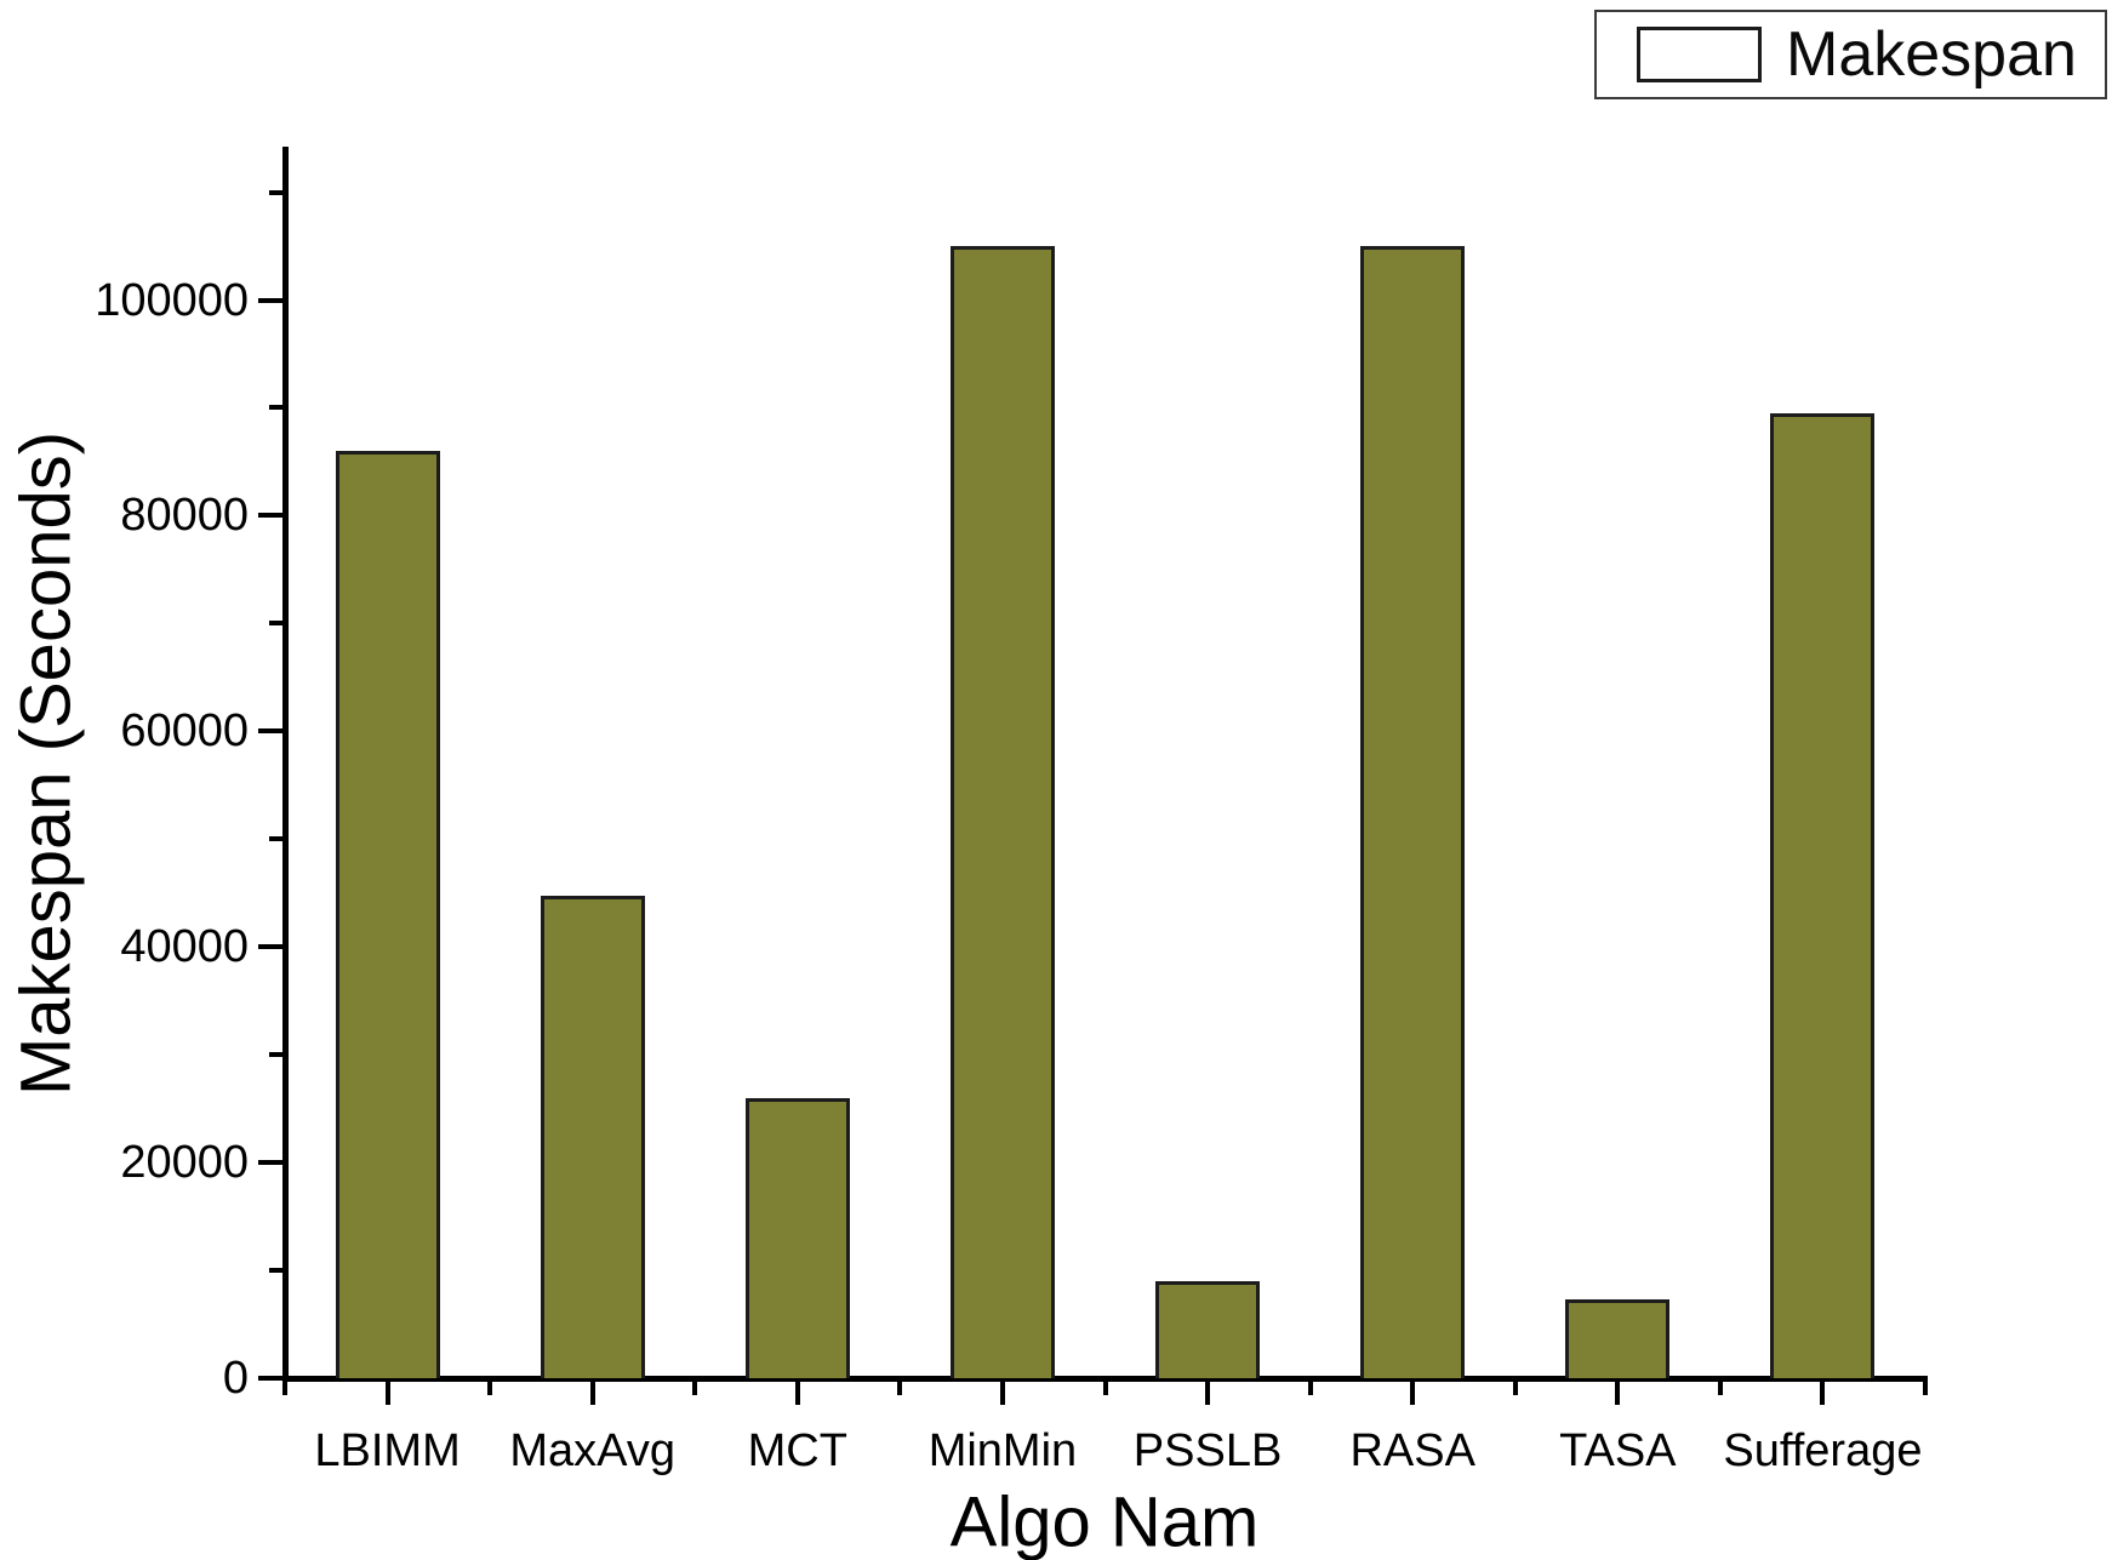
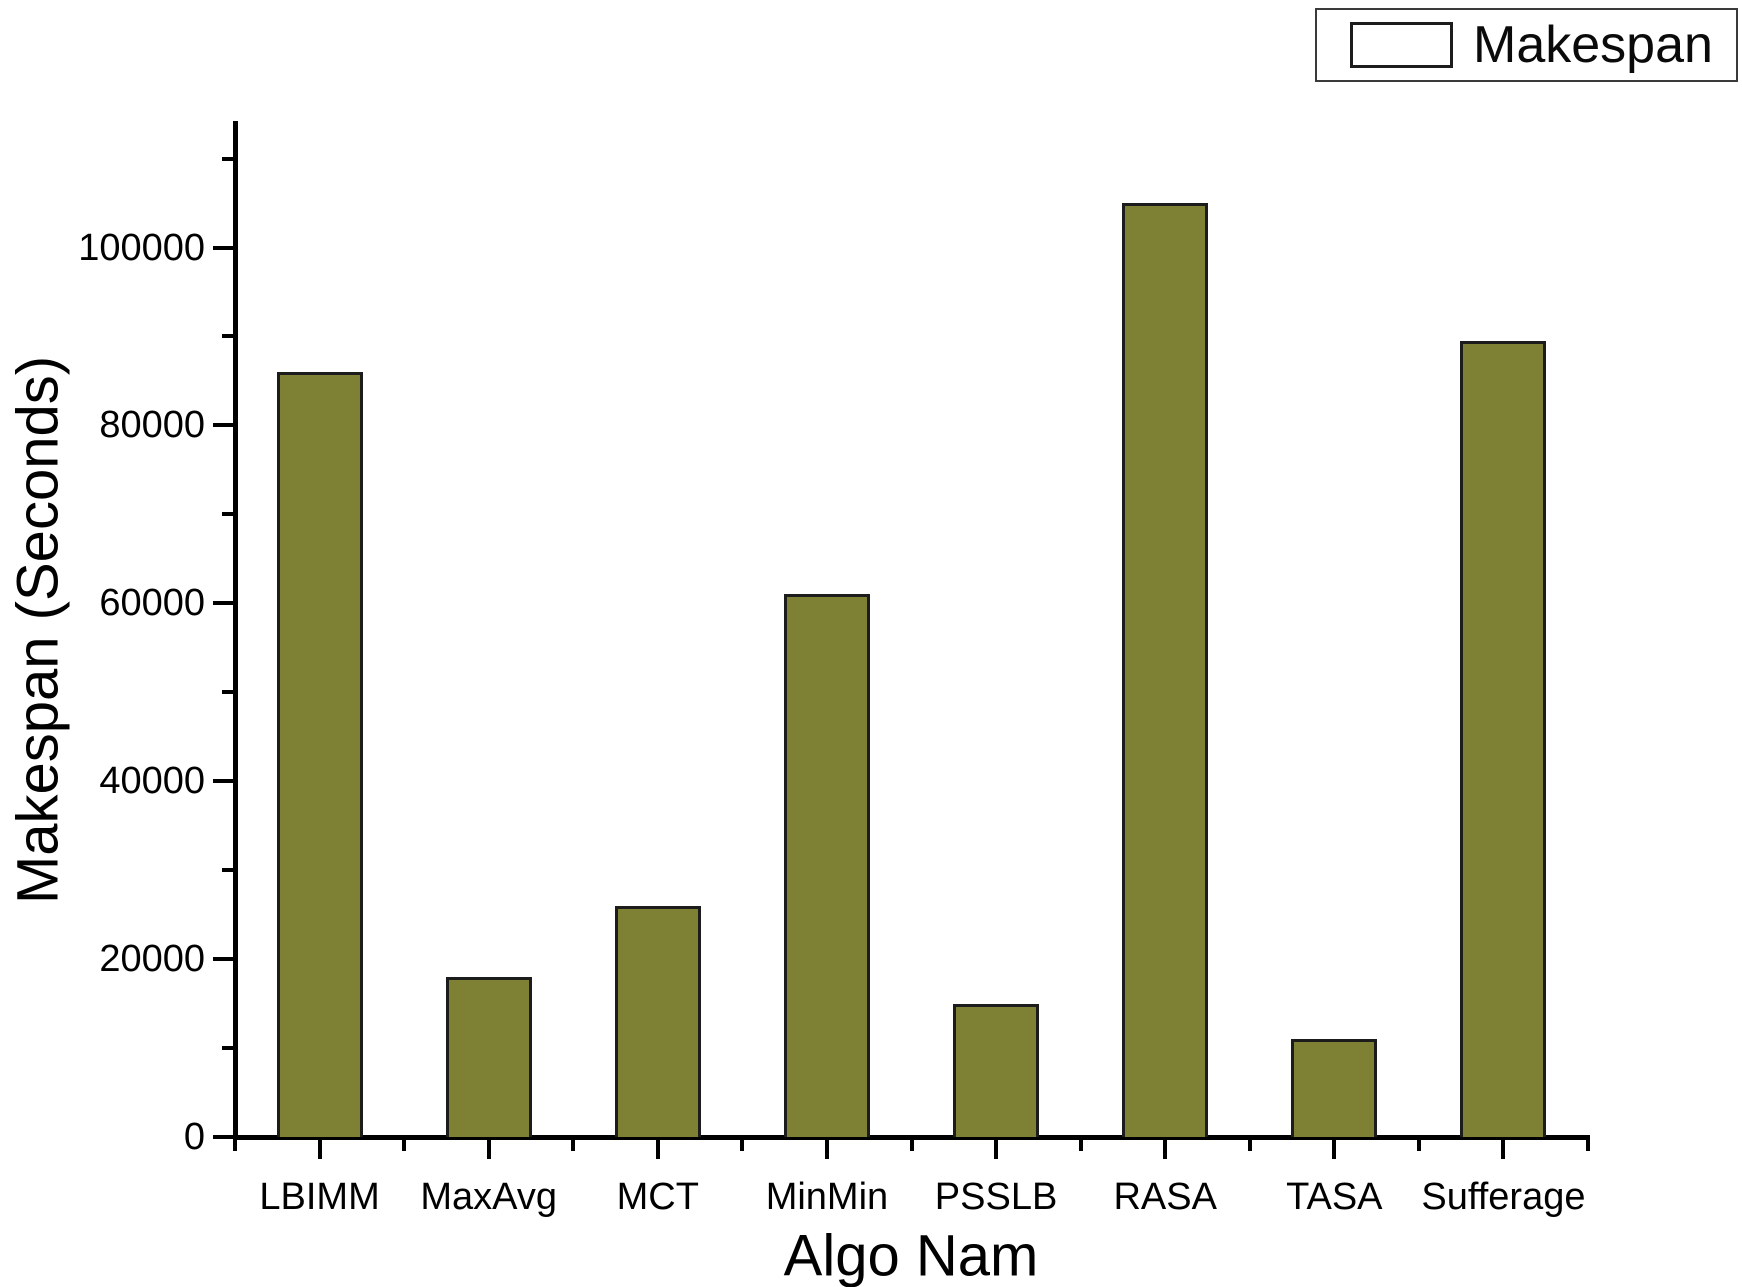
MaxAvg: 45000 -> 18000
MinMin: 105000 -> 61000
PSSLB: 9000 -> 15000
TASA: 7000 -> 11000
